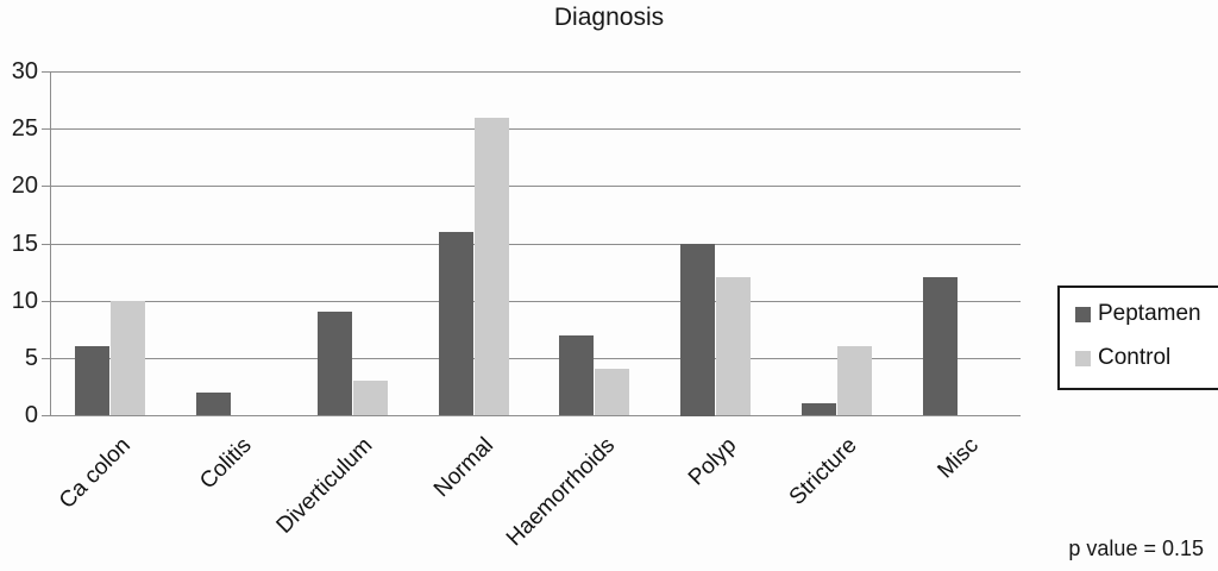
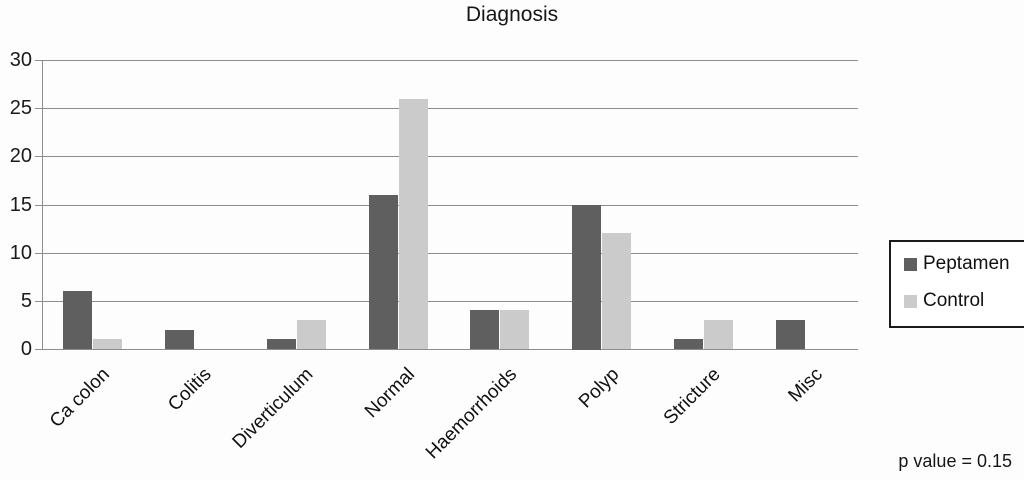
Control/Ca colon: 10 -> 1
Peptamen/Diverticulum: 9 -> 1
Peptamen/Haemorrhoids: 7 -> 4
Control/Stricture: 6 -> 3
Peptamen/Misc: 12 -> 3
